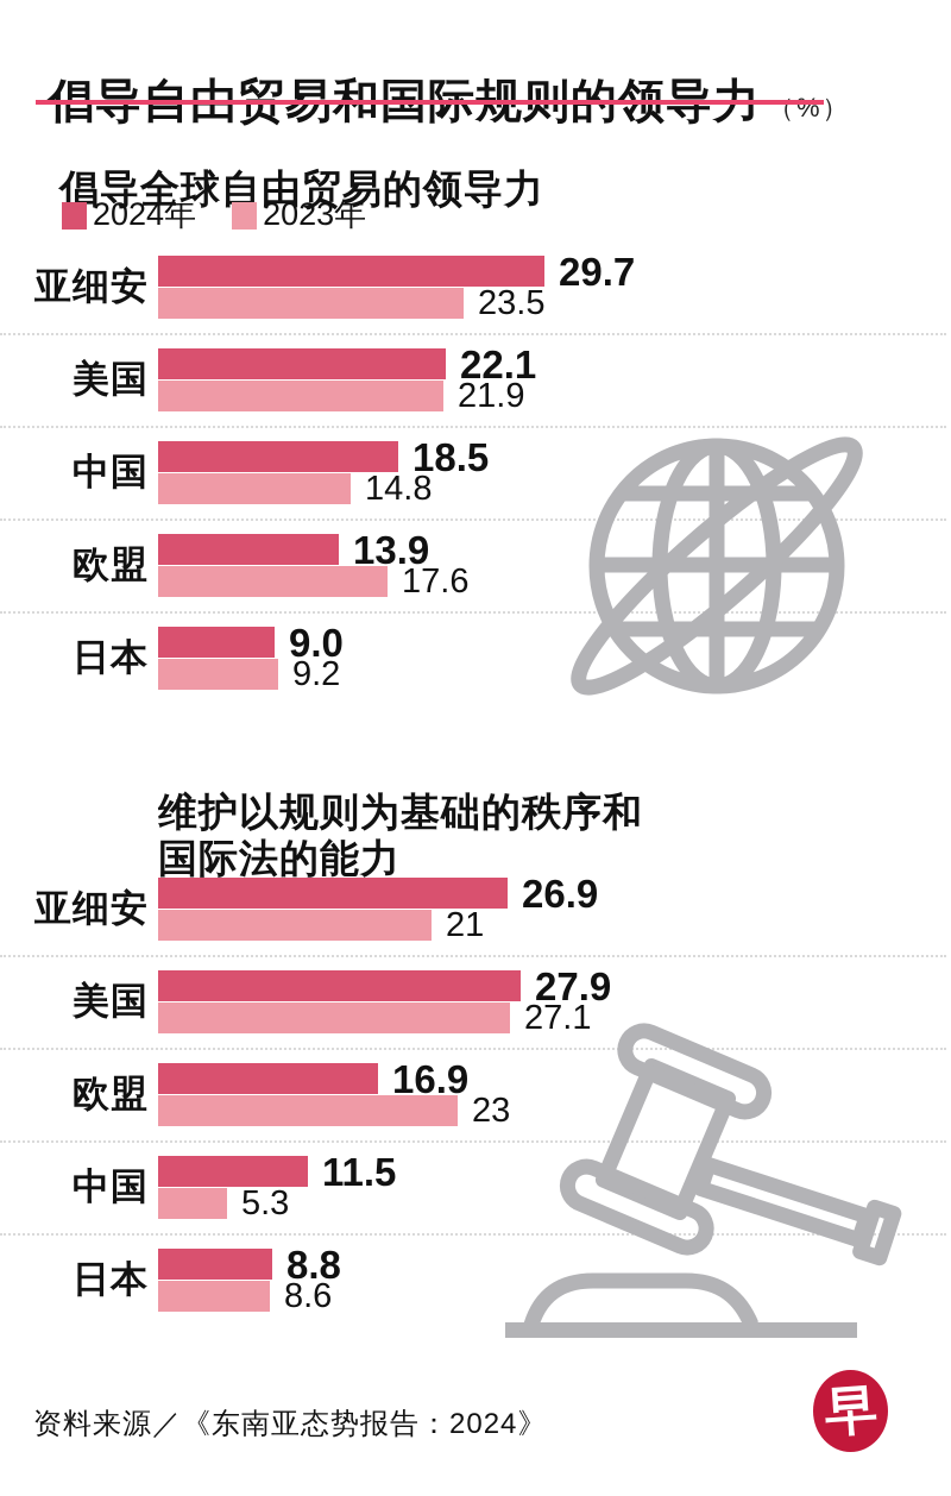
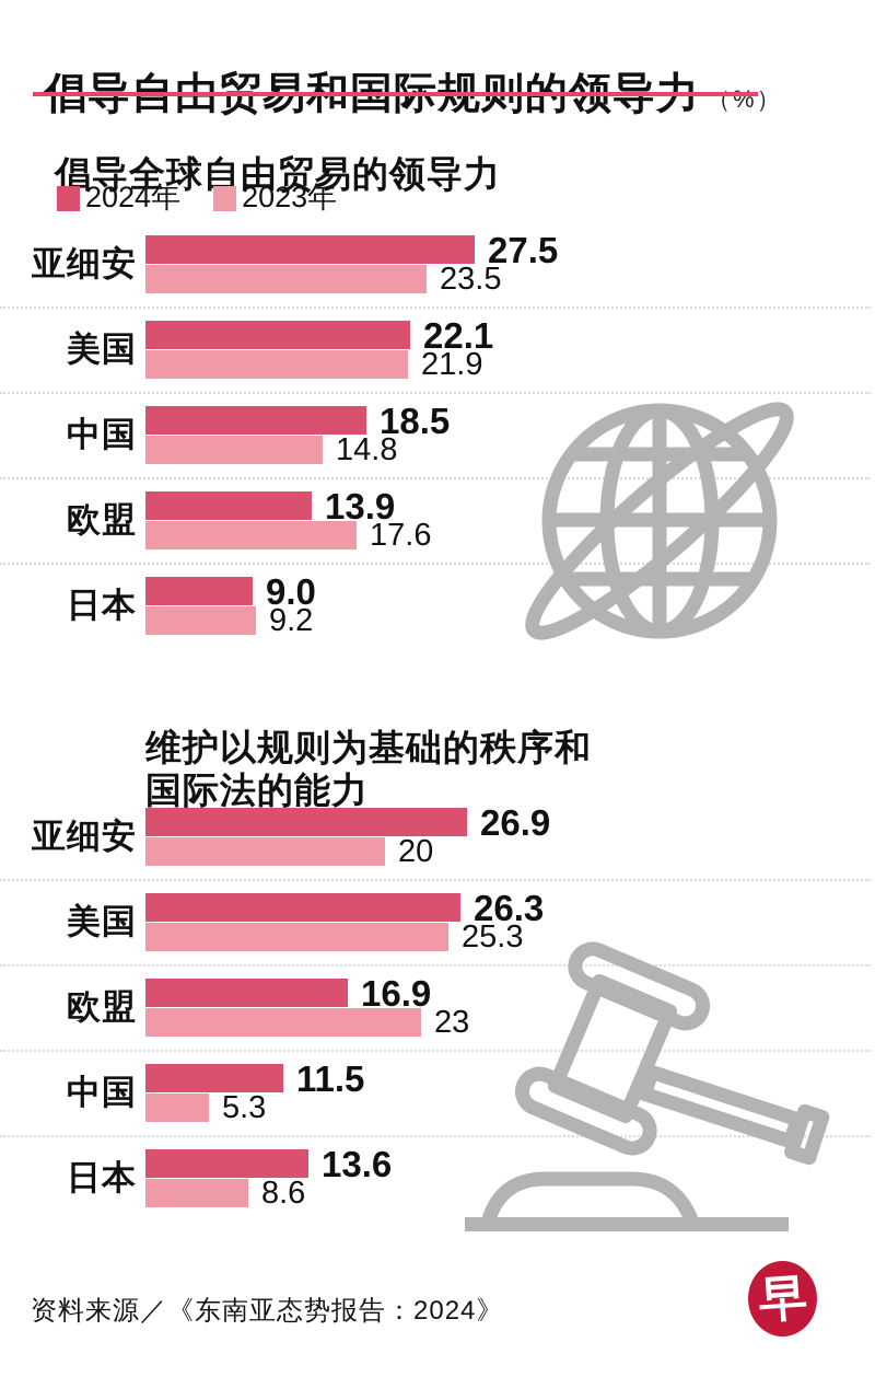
倡导全球自由贸易的领导力/2024年/亚细安: 29.7 -> 27.5
维护以规则为基础的秩序和 国际法的能力/2023年/亚细安: 21 -> 20
维护以规则为基础的秩序和 国际法的能力/2024年/美国: 27.9 -> 26.3
维护以规则为基础的秩序和 国际法的能力/2023年/美国: 27.1 -> 25.3
维护以规则为基础的秩序和 国际法的能力/2024年/日本: 8.8 -> 13.6
